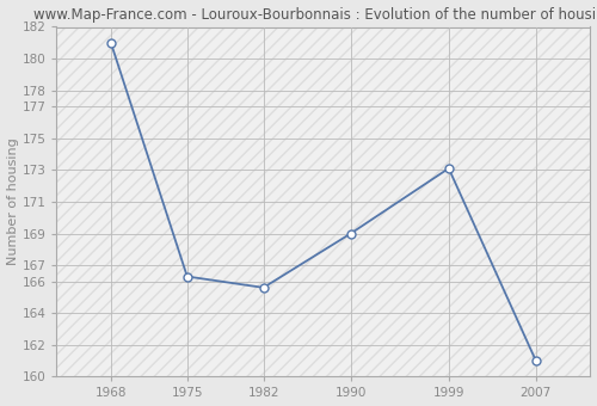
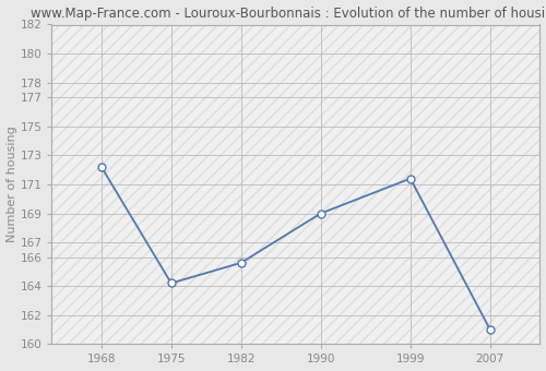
1968: 181.0 -> 172.2
1975: 166.3 -> 164.2
1999: 173.1 -> 171.4
